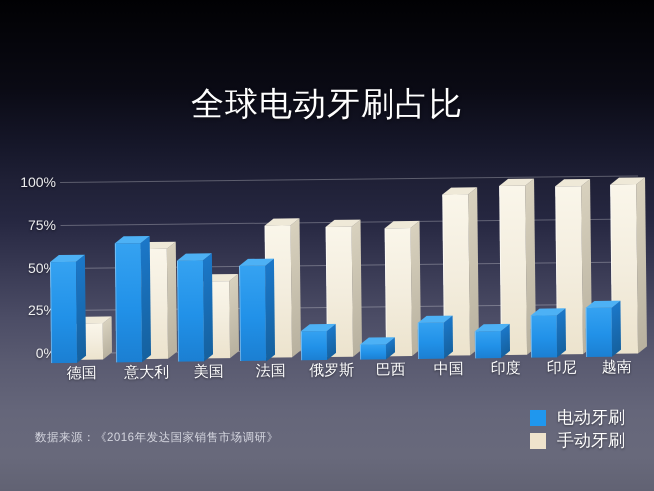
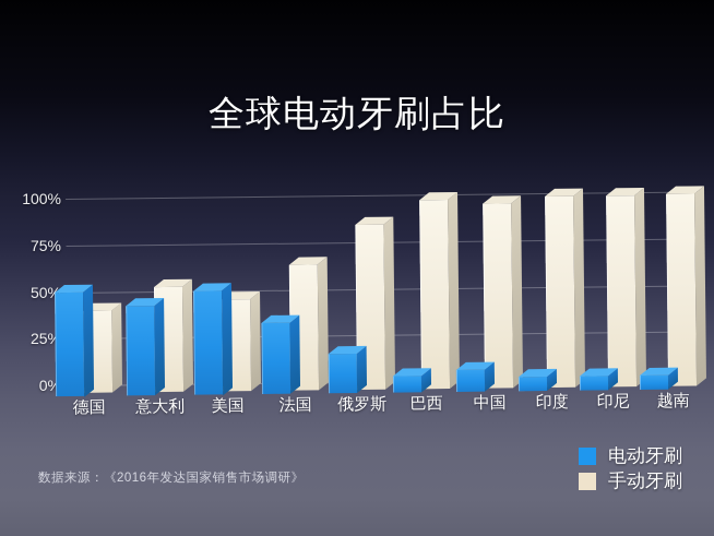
电动牙刷/德国: 53% -> 50%
手动牙刷/德国: 17% -> 40%
电动牙刷/意大利: 64% -> 42%
手动牙刷/意大利: 60% -> 52%
电动牙刷/美国: 53% -> 50%
手动牙刷/美国: 41% -> 45%
电动牙刷/法国: 50% -> 32%
手动牙刷/法国: 73% -> 63%
电动牙刷/俄罗斯: 11% -> 15%
手动牙刷/俄罗斯: 72% -> 84%
手动牙刷/巴西: 71% -> 97%
电动牙刷/中国: 15% -> 6%
手动牙刷/中国: 90% -> 95%
电动牙刷/印度: 10% -> 2%
手动牙刷/印度: 95% -> 98%
电动牙刷/印尼: 19% -> 2%
手动牙刷/印尼: 94% -> 98%
电动牙刷/越南: 23% -> 2%
手动牙刷/越南: 95% -> 99%
